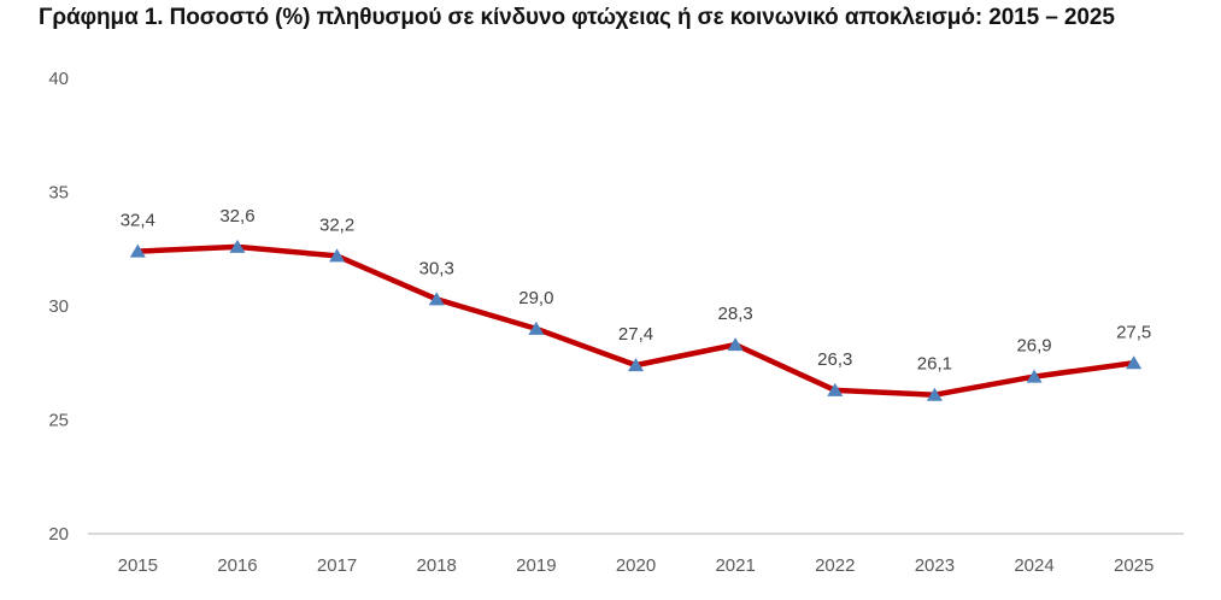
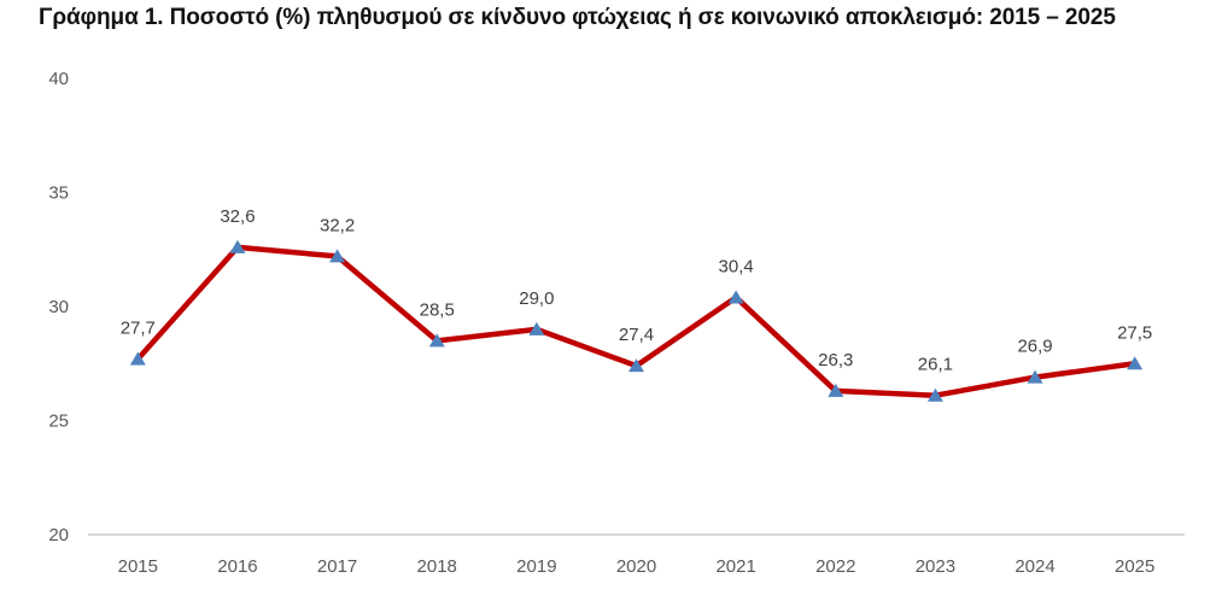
2015: 32,4 -> 27,7
2018: 30,3 -> 28,5
2021: 28,3 -> 30,4
